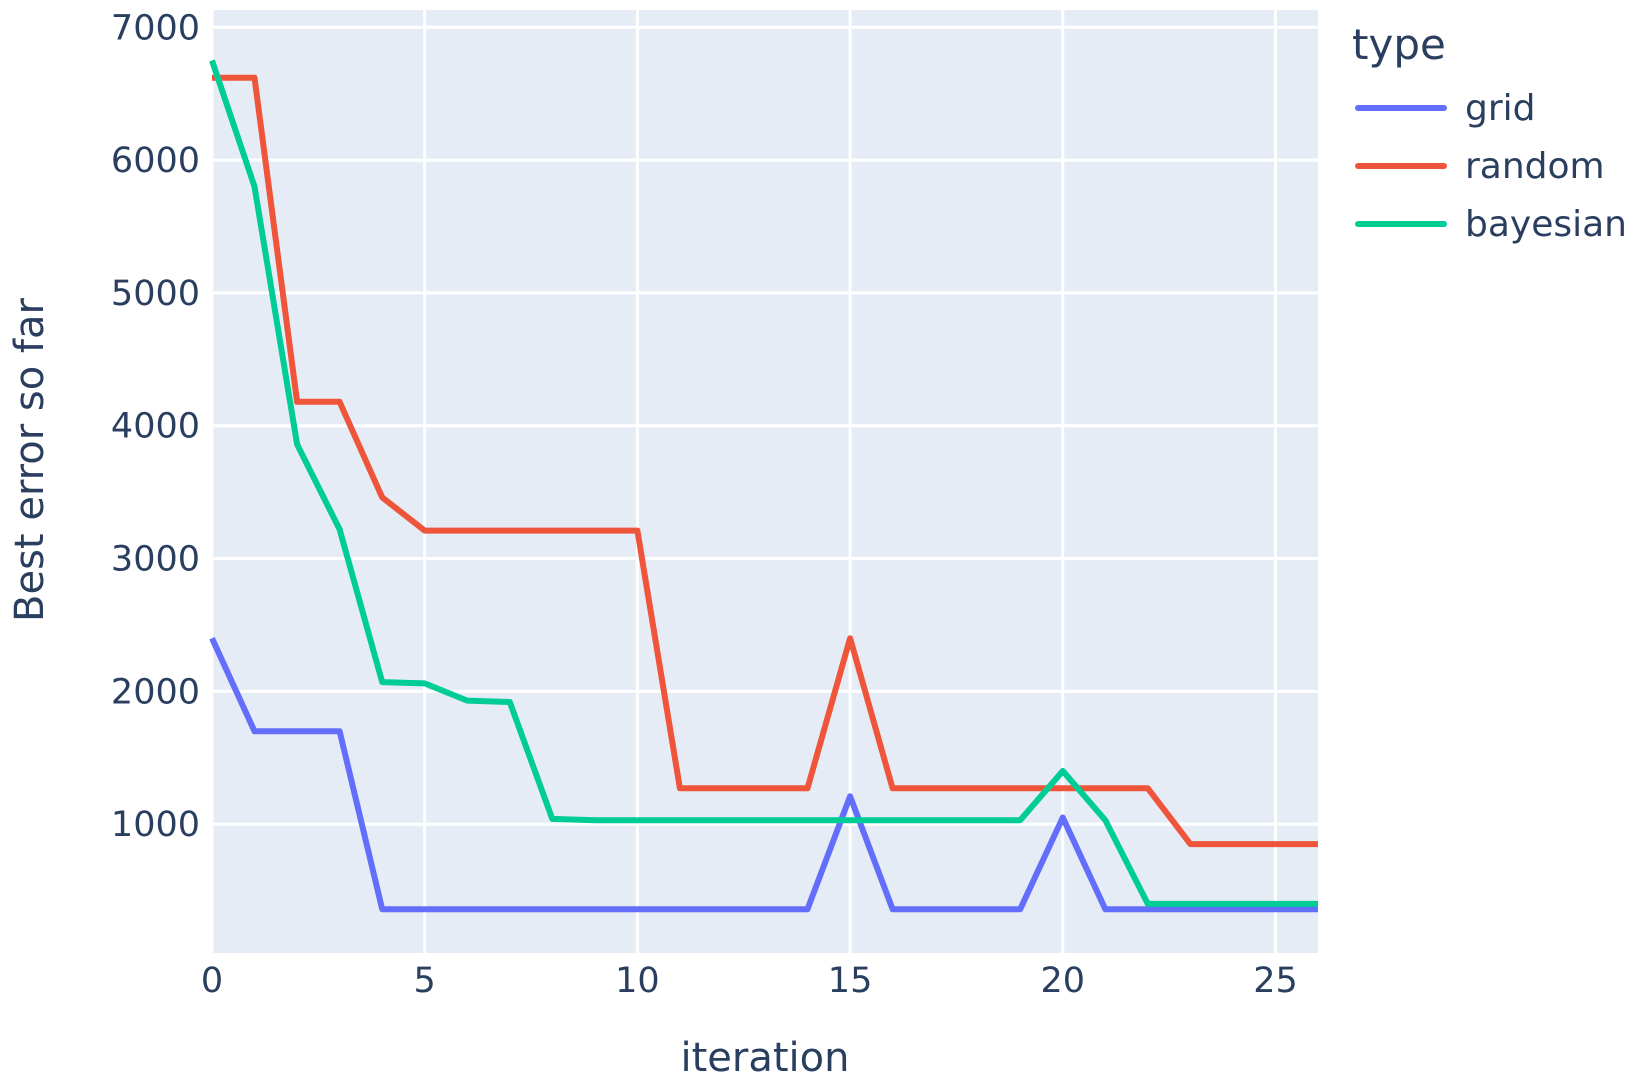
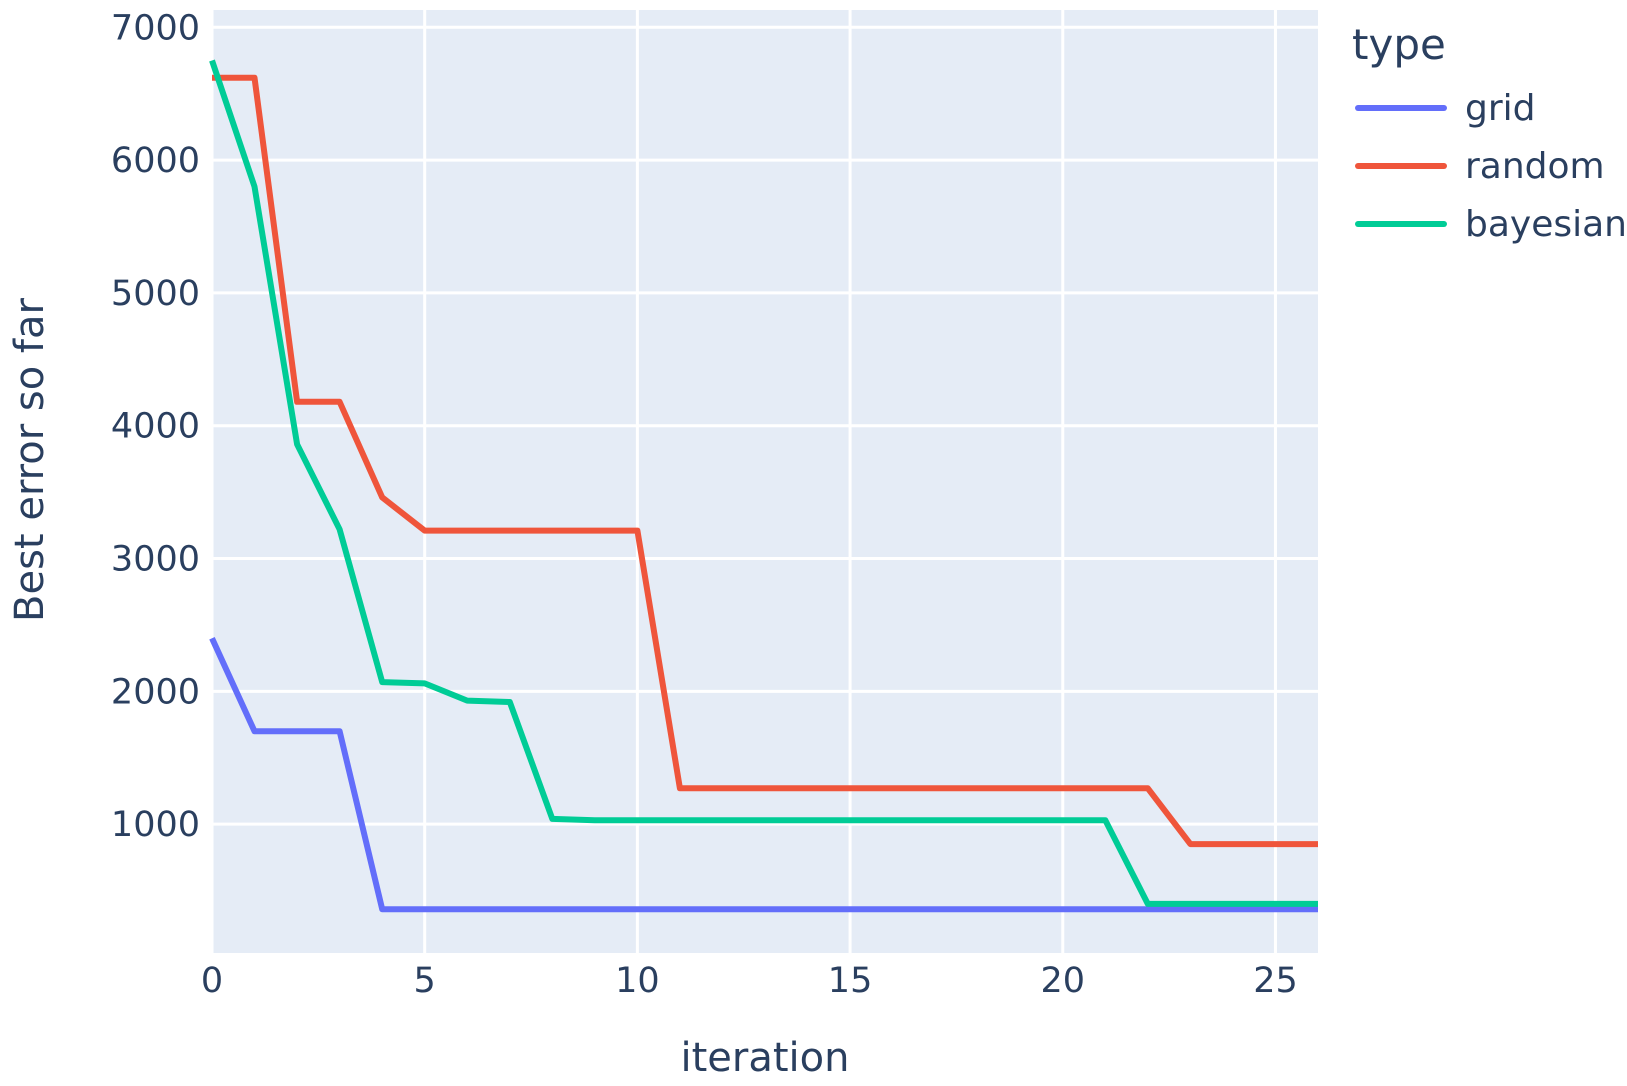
grid/15: 1210 -> 360
random/15: 2400 -> 1270
grid/20: 1050 -> 360
bayesian/20: 1400 -> 1030
